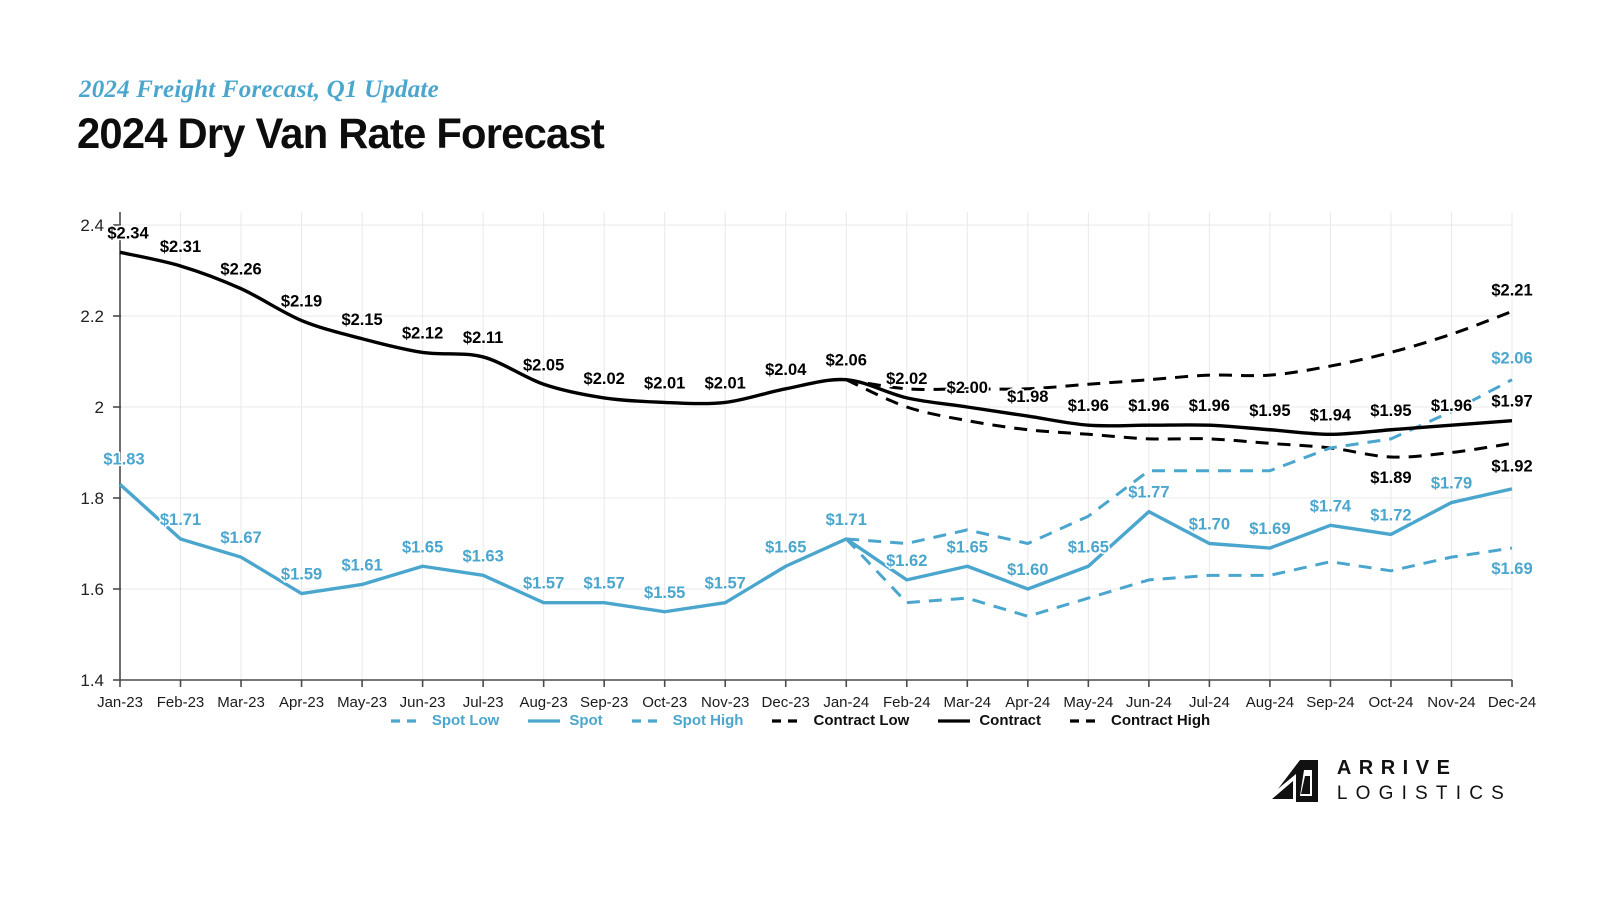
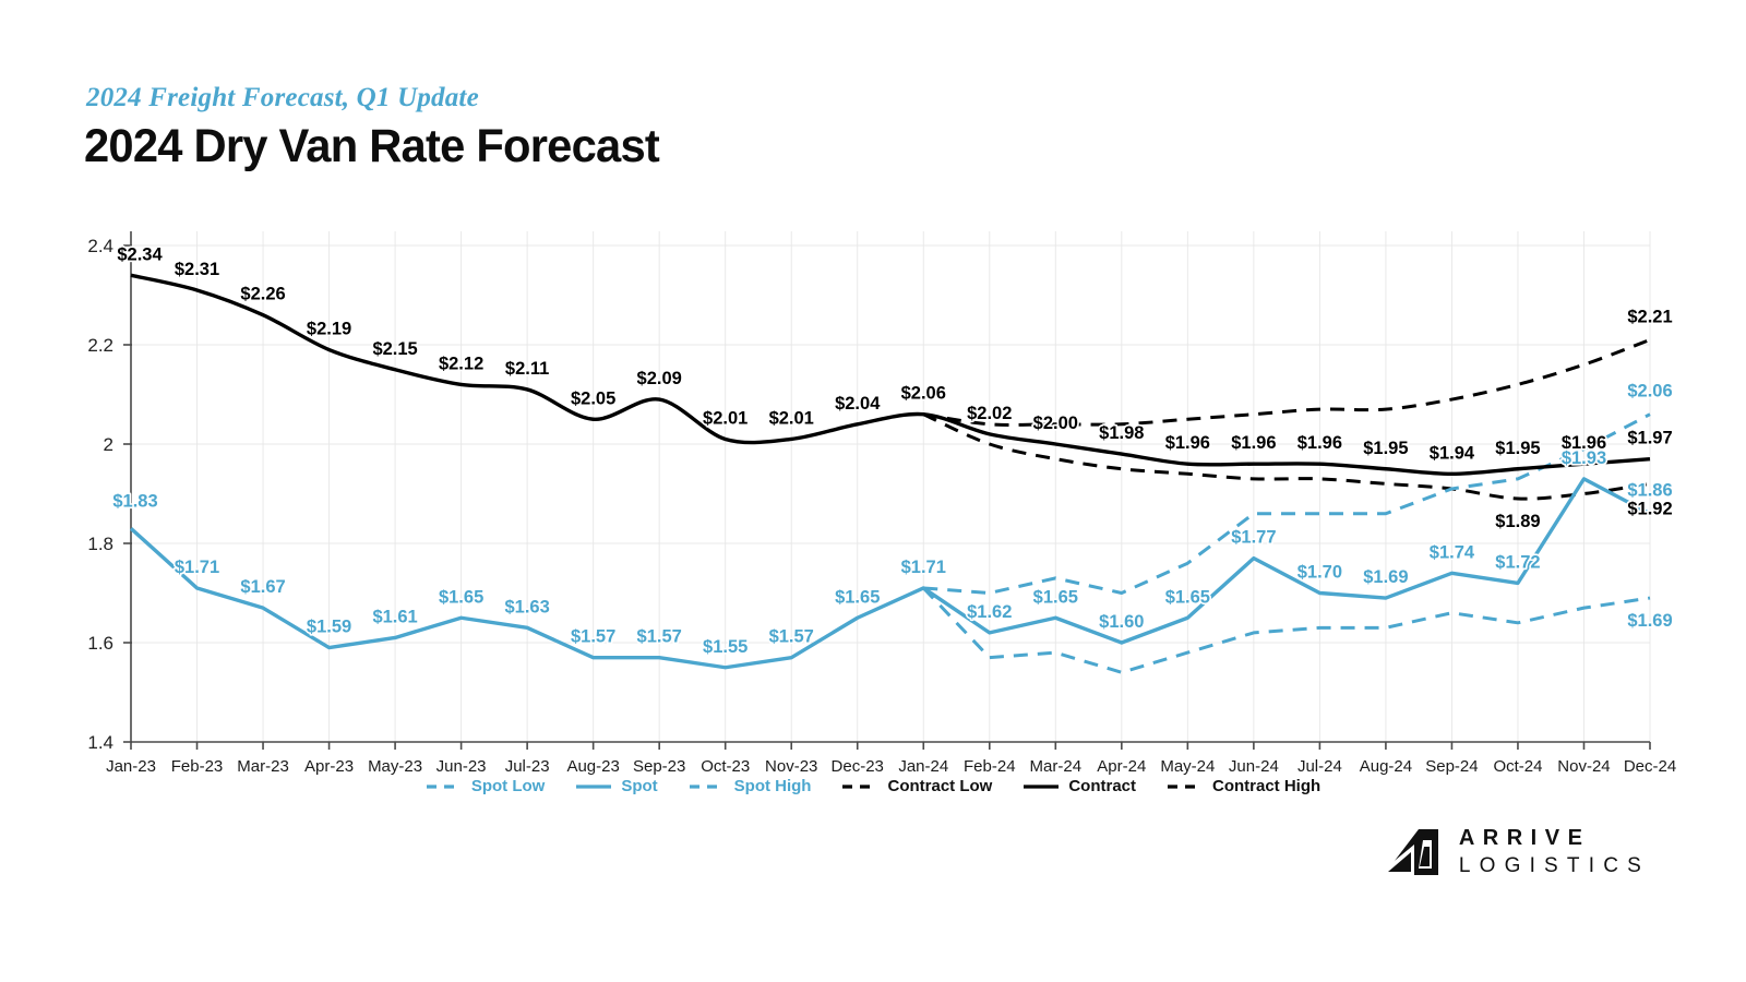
Contract/Sep-23: $2.02 -> $2.09
Spot/Nov-24: $1.79 -> $1.93
Spot/Dec-24: $1.82 -> $1.86
